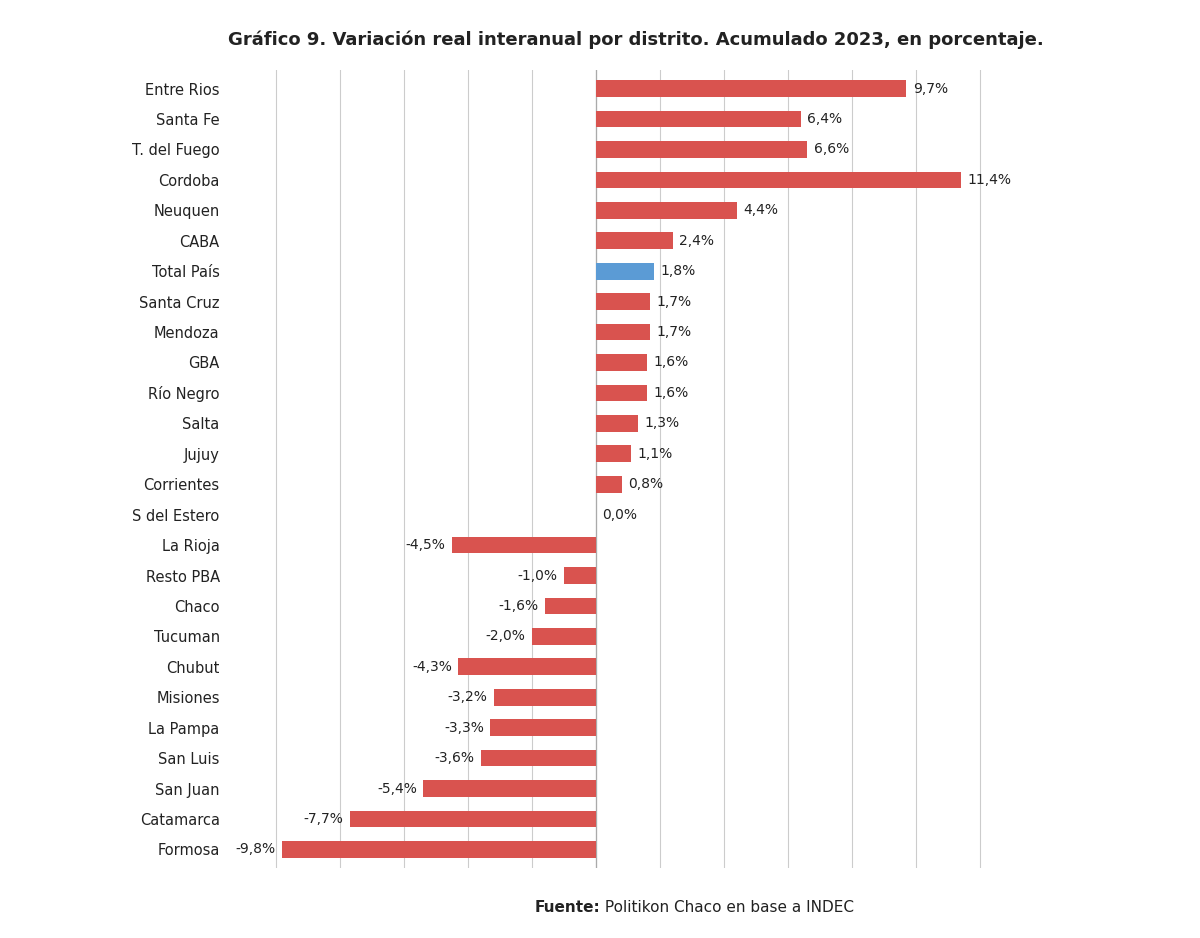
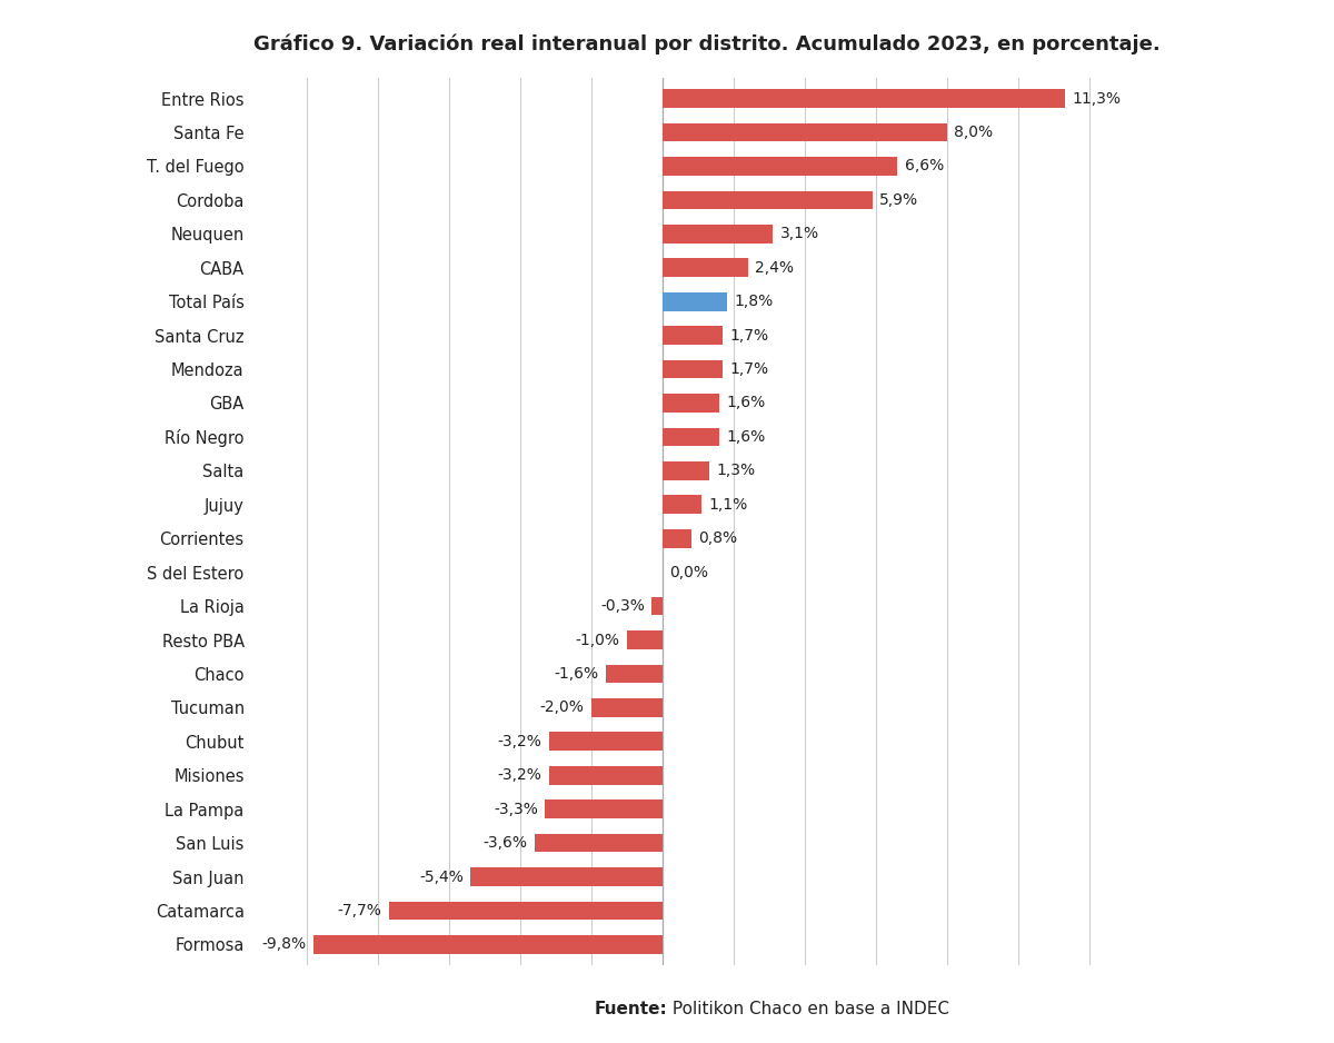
Entre Rios: 9,7% -> 11,3%
Santa Fe: 6,4% -> 8,0%
Cordoba: 11,4% -> 5,9%
Neuquen: 4,4% -> 3,1%
La Rioja: -4,5% -> -0,3%
Chubut: -4,3% -> -3,2%
